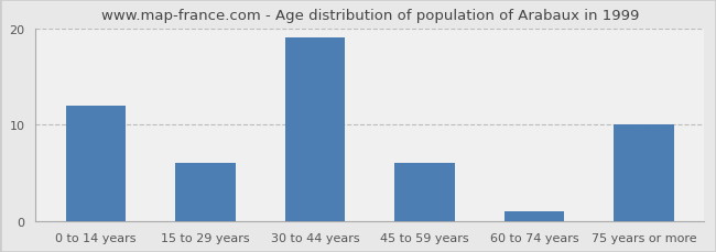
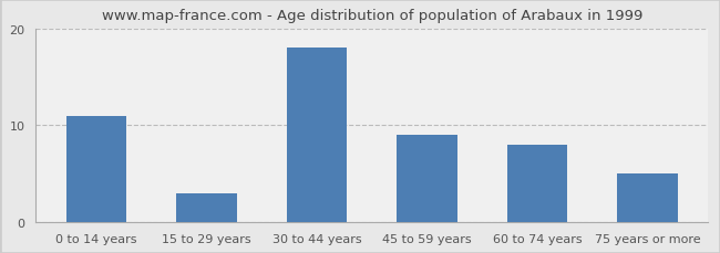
0 to 14 years: 12 -> 11
15 to 29 years: 6 -> 3
30 to 44 years: 19 -> 18
45 to 59 years: 6 -> 9
60 to 74 years: 1 -> 8
75 years or more: 10 -> 5
